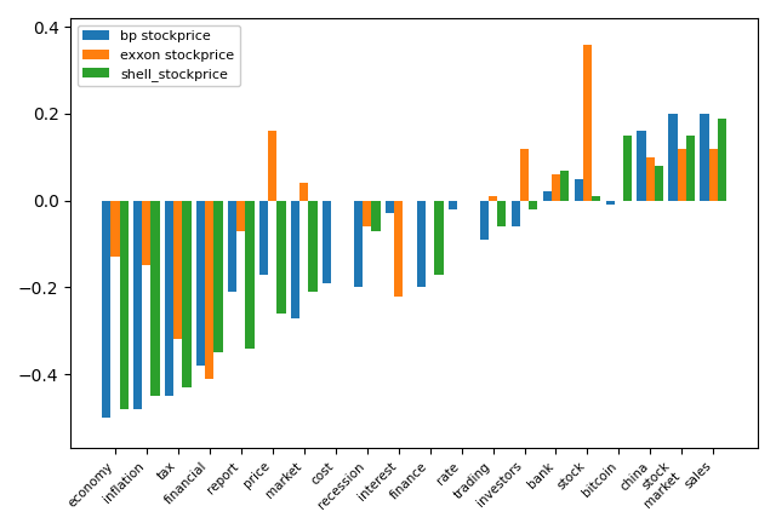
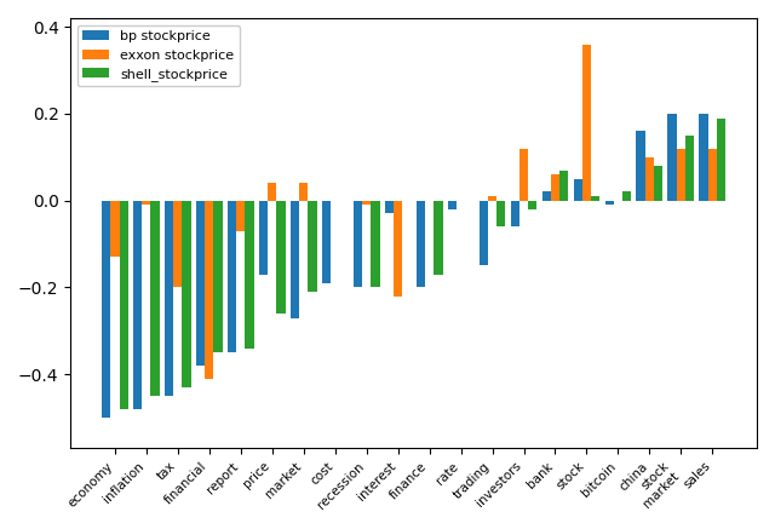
exxon stockprice/inflation: -0.15 -> -0.01
exxon stockprice/tax: -0.32 -> -0.20
bp stockprice/report: -0.21 -> -0.35
exxon stockprice/price: 0.16 -> 0.04
exxon stockprice/recession: -0.06 -> -0.01
shell_stockprice/recession: -0.07 -> -0.20
bp stockprice/trading: -0.09 -> -0.15
shell_stockprice/bitcoin: 0.15 -> 0.02
